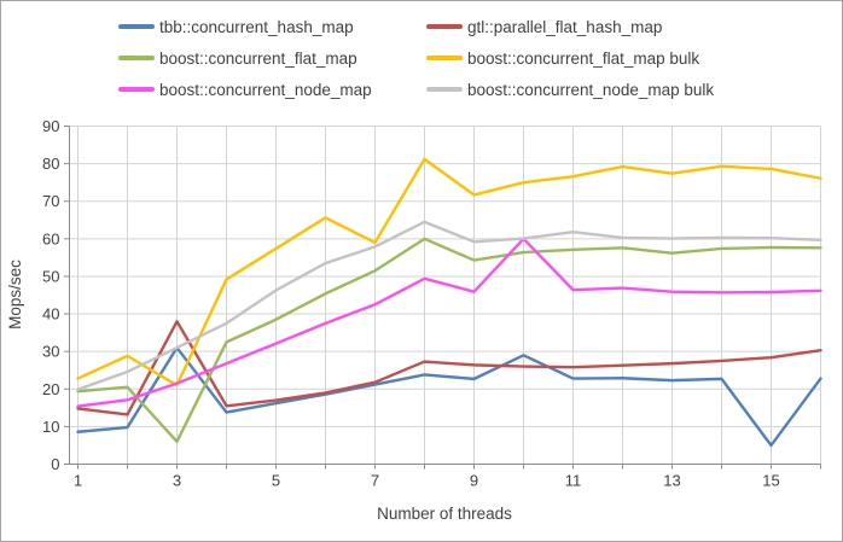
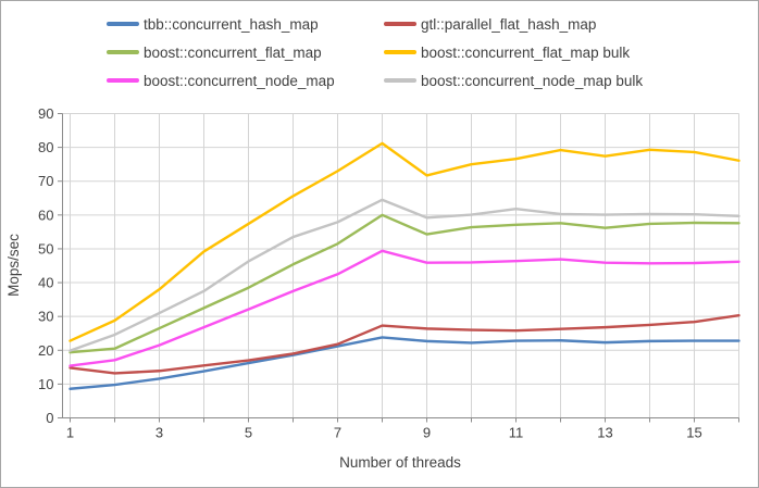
tbb::concurrent_hash_map/3: 31 -> 12
gtl::parallel_flat_hash_map/3: 38 -> 14
boost::concurrent_flat_map/3: 6 -> 26
boost::concurrent_flat_map bulk/3: 21 -> 38
boost::concurrent_flat_map bulk/7: 59 -> 73
tbb::concurrent_hash_map/10: 29 -> 22
boost::concurrent_node_map/10: 60 -> 46
tbb::concurrent_hash_map/15: 5 -> 23
